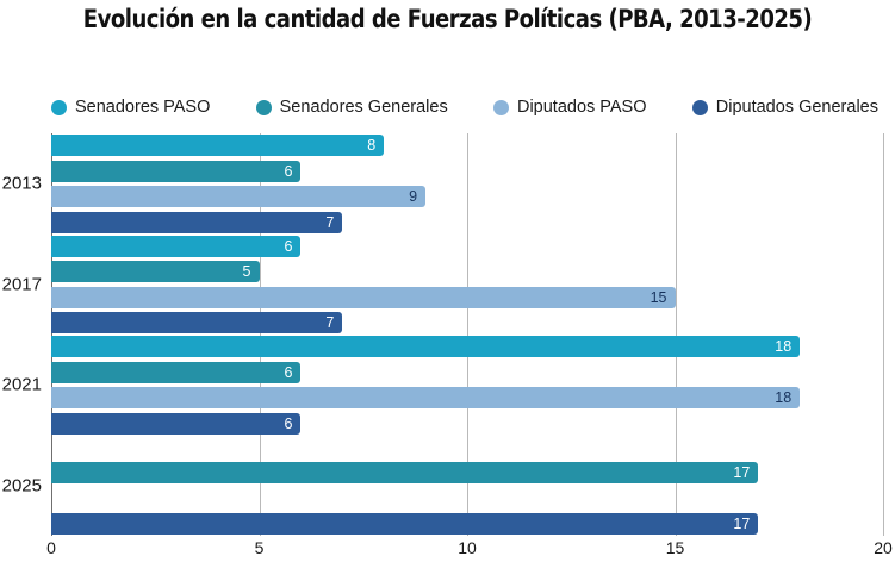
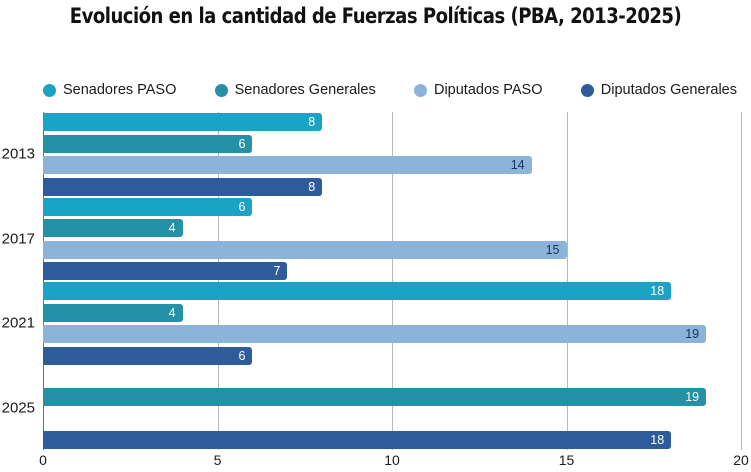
Diputados PASO/2013: 9 -> 14
Diputados Generales/2013: 7 -> 8
Senadores Generales/2017: 5 -> 4
Senadores Generales/2021: 6 -> 4
Diputados PASO/2021: 18 -> 19
Senadores Generales/2025: 17 -> 19
Diputados Generales/2025: 17 -> 18
